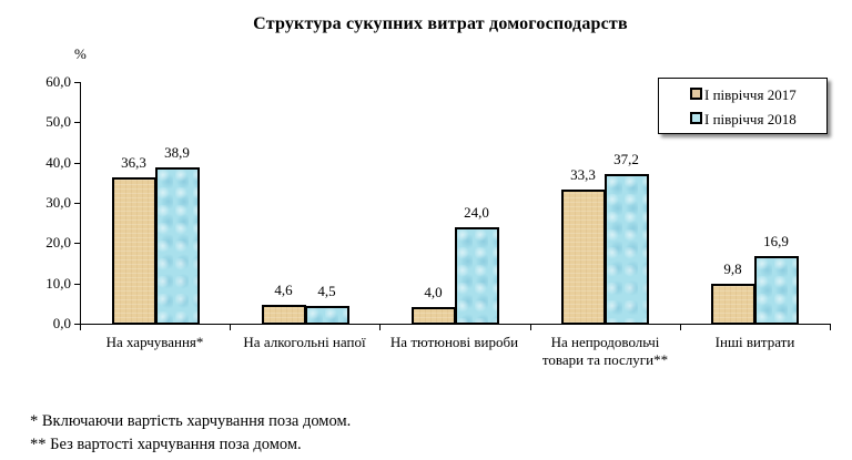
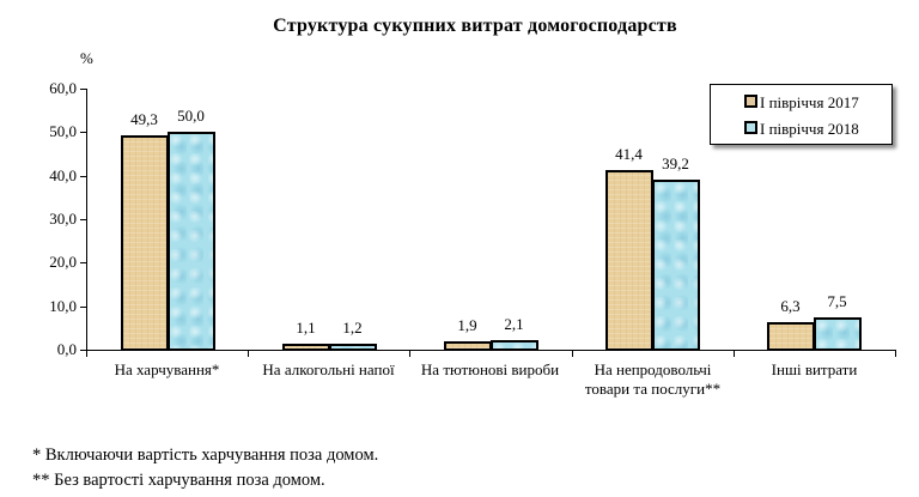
І півріччя 2017/На харчування*: 36,3 -> 49,3
І півріччя 2018/На харчування*: 38,9 -> 50,0
І півріччя 2017/На алкогольні напої: 4,6 -> 1,1
І півріччя 2018/На алкогольні напої: 4,5 -> 1,2
І півріччя 2017/На тютюнові вироби: 4,0 -> 1,9
І півріччя 2018/На тютюнові вироби: 24,0 -> 2,1
І півріччя 2017/На непродовольчі товари та послуги**: 33,3 -> 41,4
І півріччя 2018/На непродовольчі товари та послуги**: 37,2 -> 39,2
І півріччя 2017/Інші витрати: 9,8 -> 6,3
І півріччя 2018/Інші витрати: 16,9 -> 7,5
